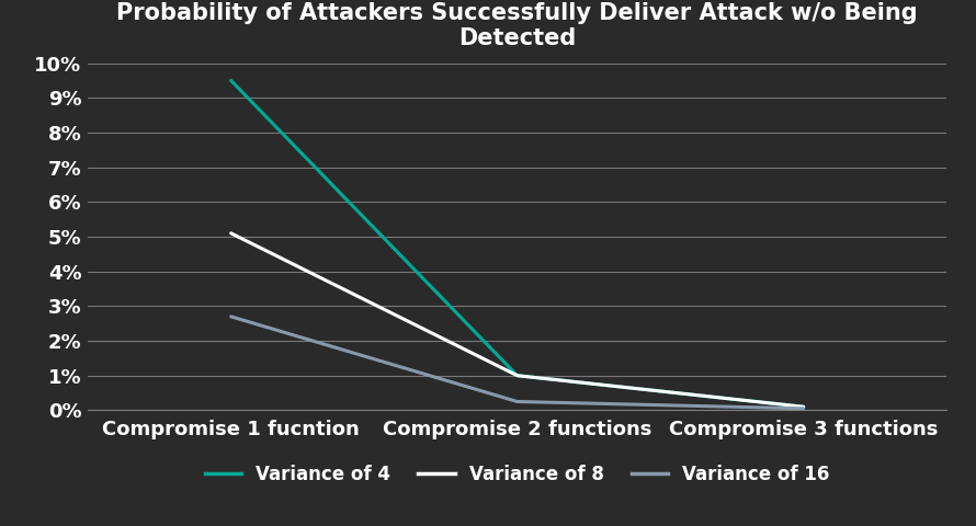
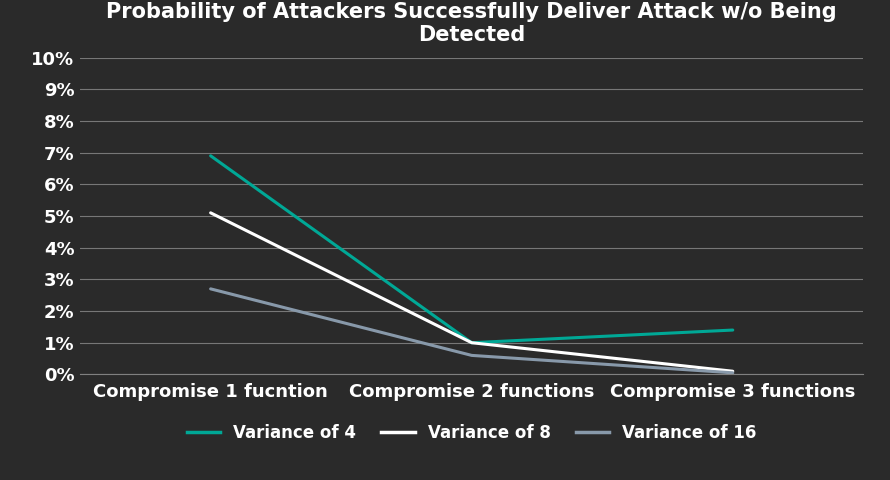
Variance of 4/Compromise 1 fucntion: 9.5% -> 6.9%
Variance of 16/Compromise 2 functions: 0.25% -> 0.60%
Variance of 4/Compromise 3 functions: 0.1% -> 1.4%
